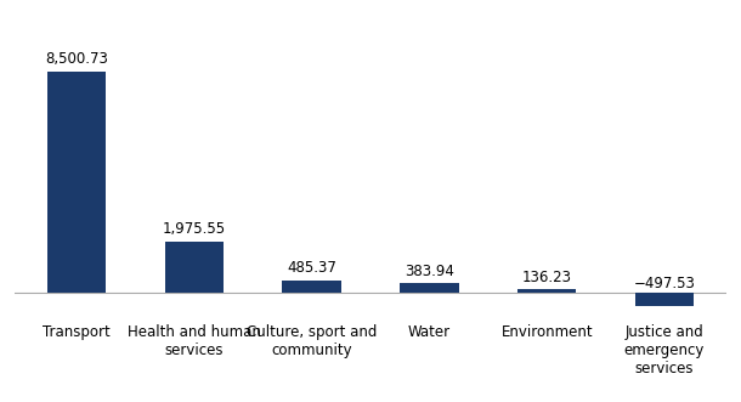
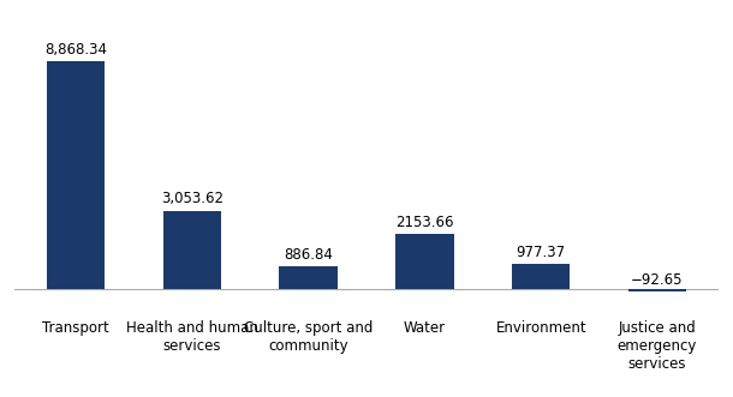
Transport: 8,500.73 -> 8,868.34
Health and human services: 1,975.55 -> 3,053.62
Culture, sport and community: 485.37 -> 886.84
Water: 383.94 -> 2153.66
Environment: 136.23 -> 977.37
Justice and emergency services: −497.53 -> −92.65
